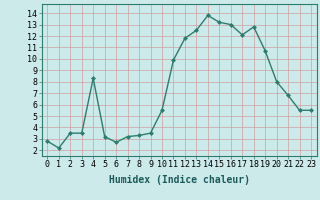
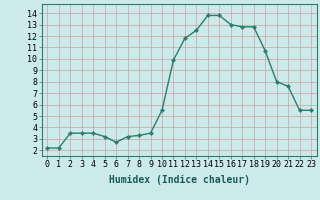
0: 2.8 -> 2.2
4: 8.3 -> 3.5
15: 13.2 -> 13.8
17: 12.1 -> 12.8
21: 6.8 -> 7.6
